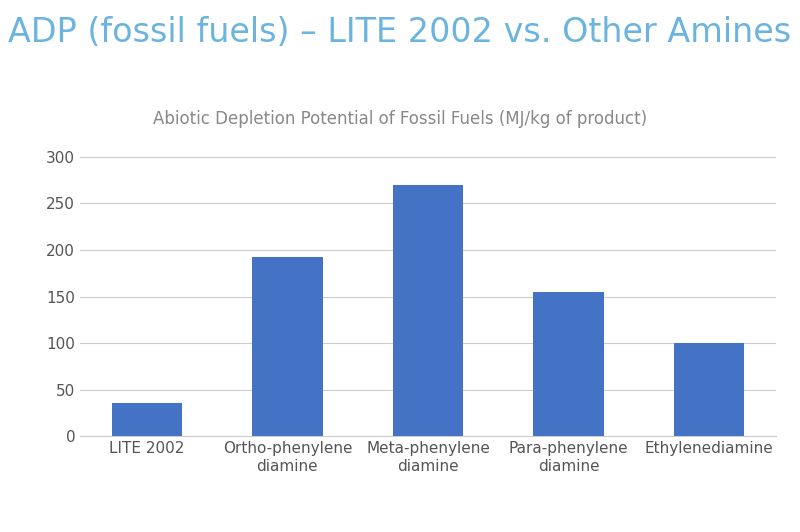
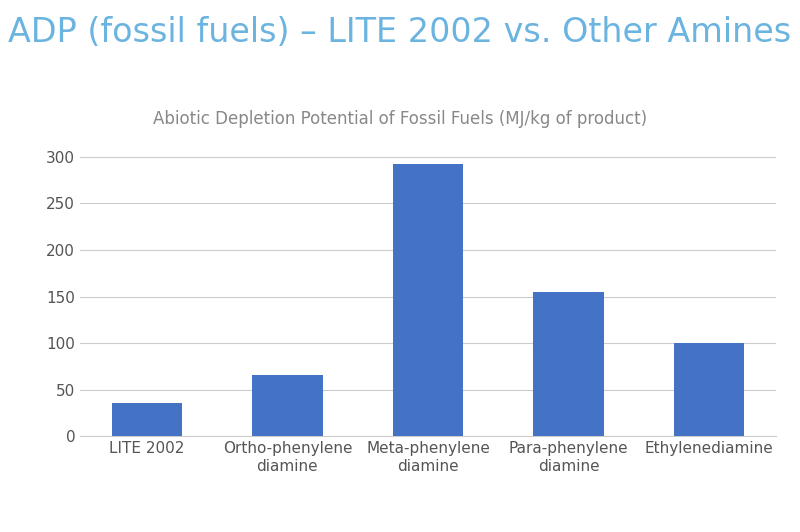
Ortho-phenylene diamine: 193 -> 66
Meta-phenylene diamine: 270 -> 292
